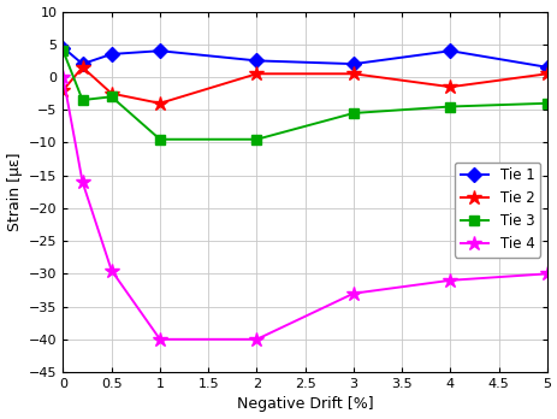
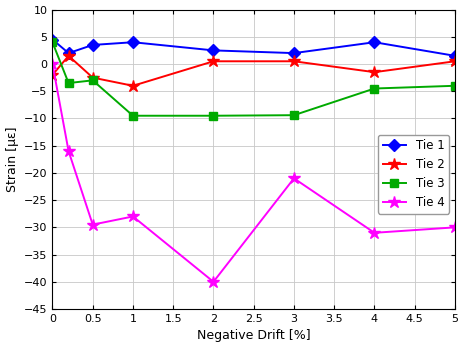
Tie 4/1: -40.0 -> -28.0
Tie 3/3: -5.5 -> -9.4
Tie 4/3: -33.0 -> -21.0
